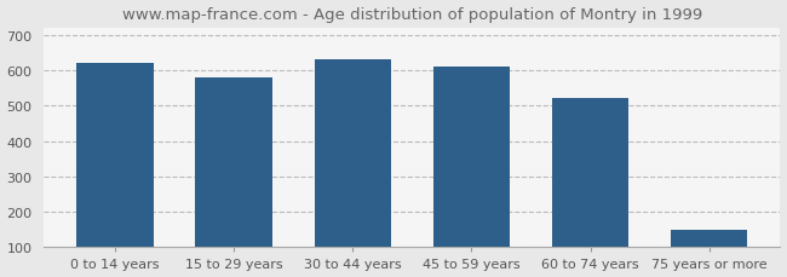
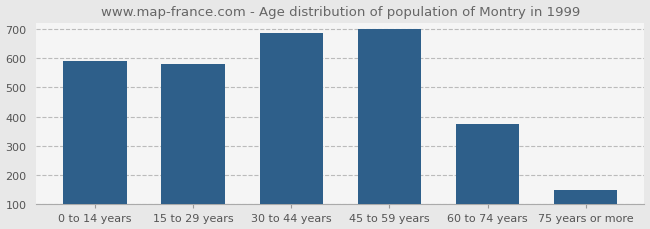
0 to 14 years: 620 -> 590
30 to 44 years: 630 -> 685
45 to 59 years: 610 -> 700
60 to 74 years: 520 -> 375
